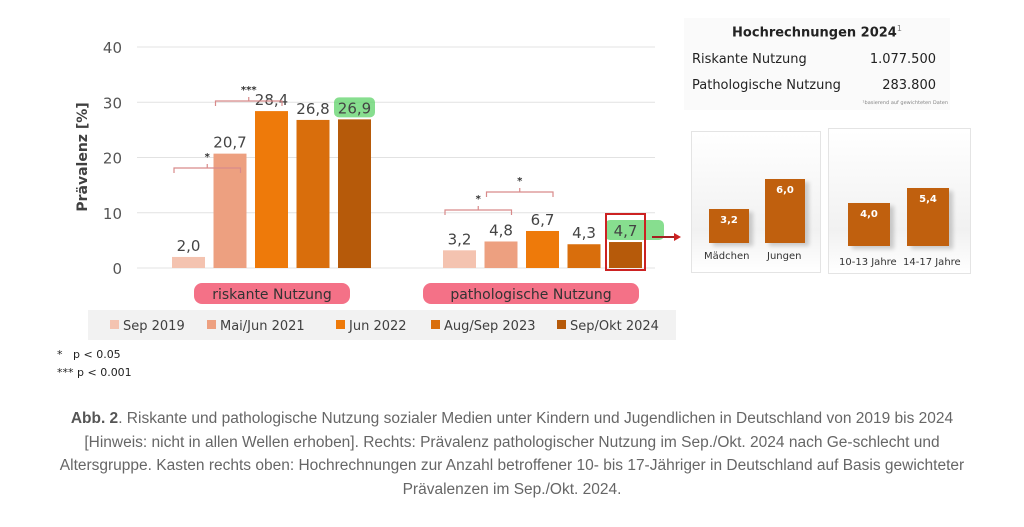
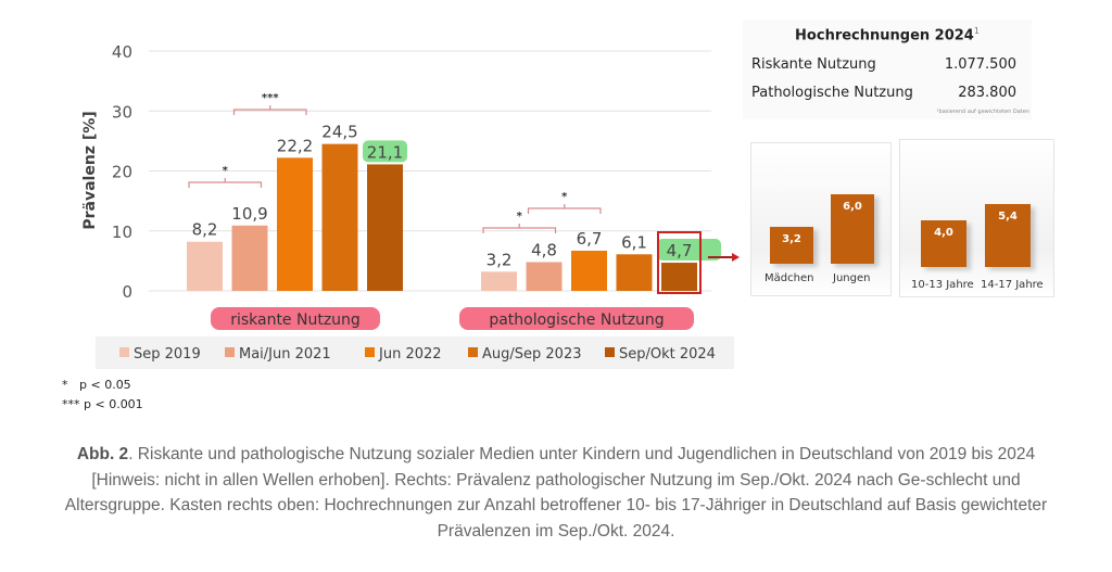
Sep 2019/riskante Nutzung: 2,0 -> 8,2
Mai/Jun 2021/riskante Nutzung: 20,7 -> 10,9
Jun 2022/riskante Nutzung: 28,4 -> 22,2
Aug/Sep 2023/riskante Nutzung: 26,8 -> 24,5
Sep/Okt 2024/riskante Nutzung: 26,9 -> 21,1
Aug/Sep 2023/pathologische Nutzung: 4,3 -> 6,1
